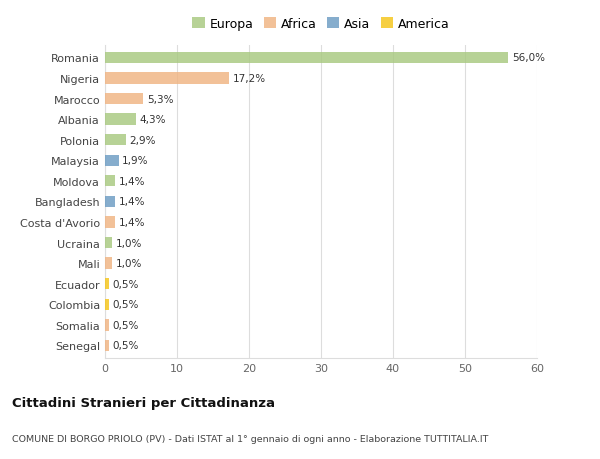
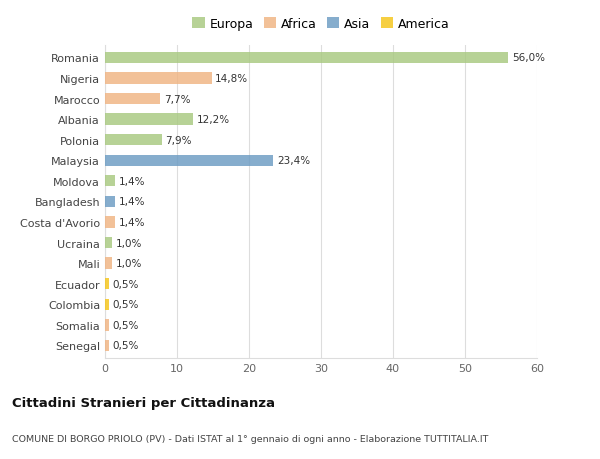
Nigeria: 17,2% -> 14,8%
Marocco: 5,3% -> 7,7%
Albania: 4,3% -> 12,2%
Polonia: 2,9% -> 7,9%
Malaysia: 1,9% -> 23,4%
